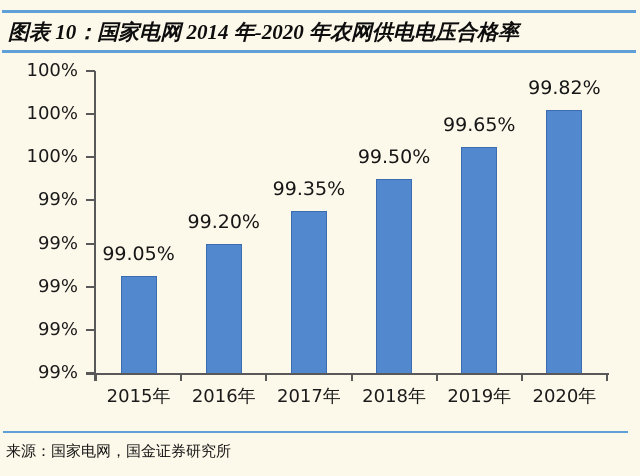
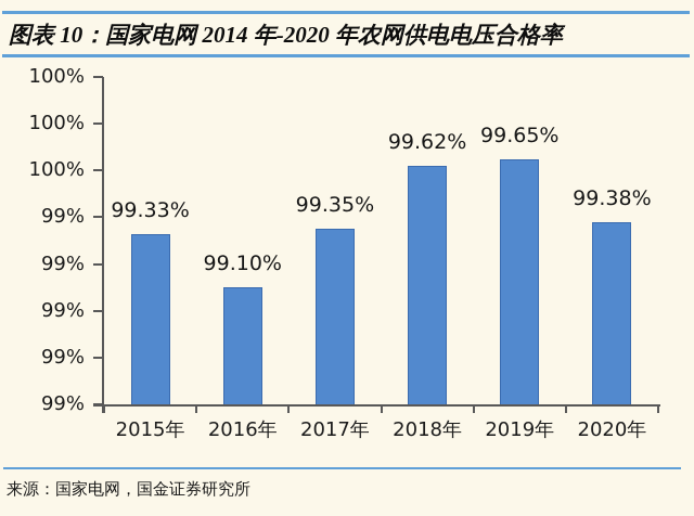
2015年: 99.05% -> 99.33%
2016年: 99.20% -> 99.10%
2018年: 99.50% -> 99.62%
2020年: 99.82% -> 99.38%
